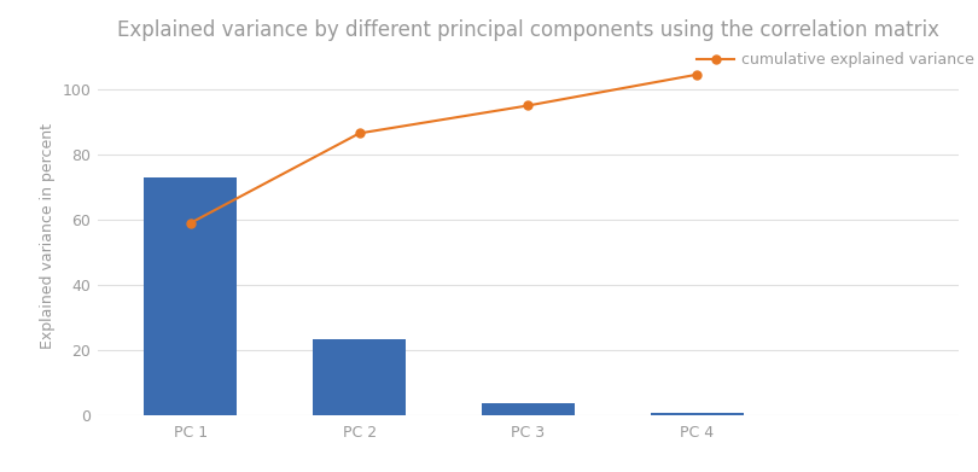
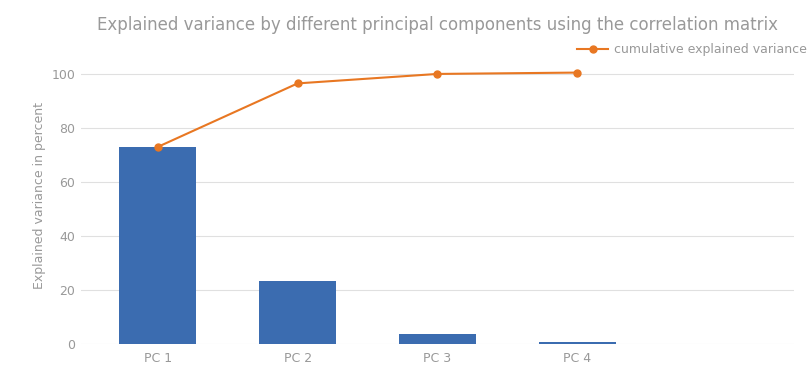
cumulative explained variance/PC 1: 59.0 -> 73.0
cumulative explained variance/PC 2: 86.5 -> 96.5
cumulative explained variance/PC 3: 95.0 -> 100.0
cumulative explained variance/PC 4: 104.5 -> 100.5
